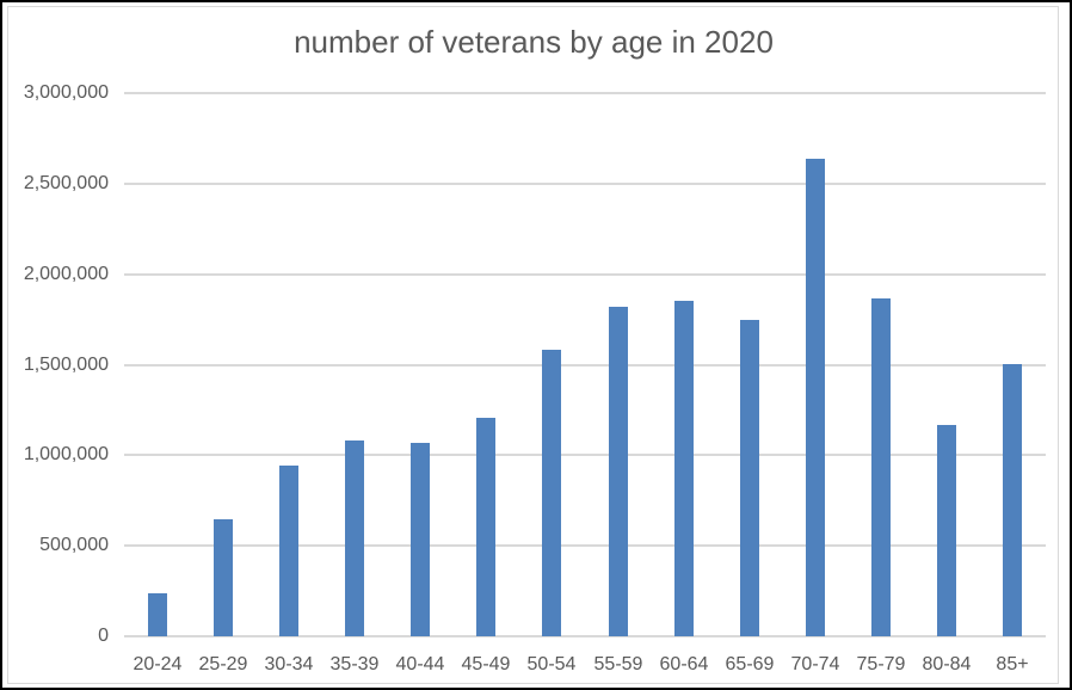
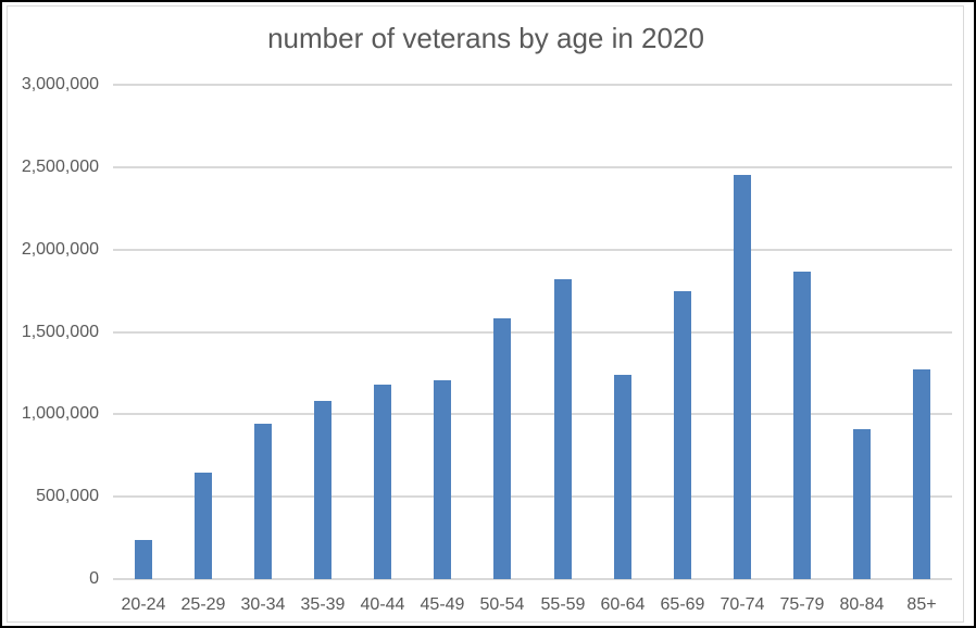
40-44: 1060000 -> 1180000
60-64: 1860000 -> 1240000
70-74: 2640000 -> 2450000
80-84: 1170000 -> 910000
85+: 1500000 -> 1270000
